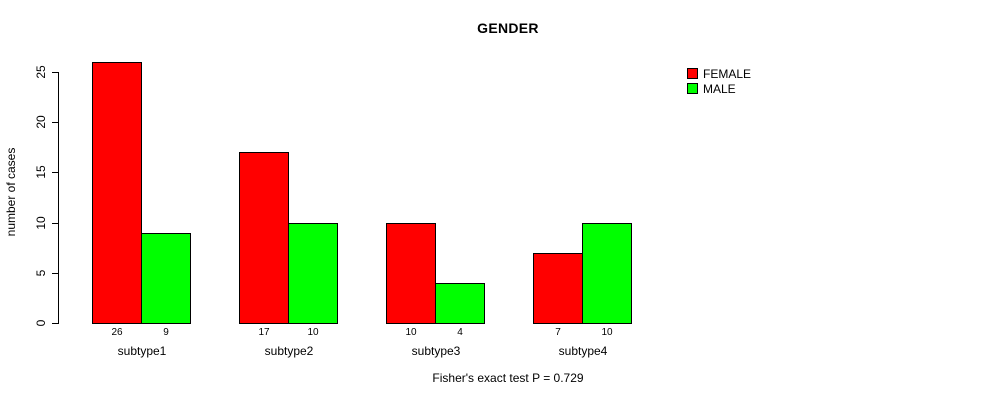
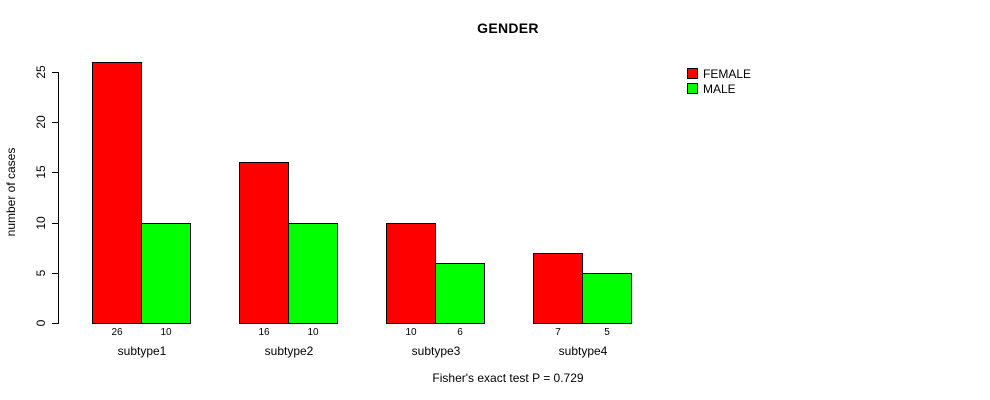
MALE/subtype1: 9 -> 10
FEMALE/subtype2: 17 -> 16
MALE/subtype3: 4 -> 6
MALE/subtype4: 10 -> 5
